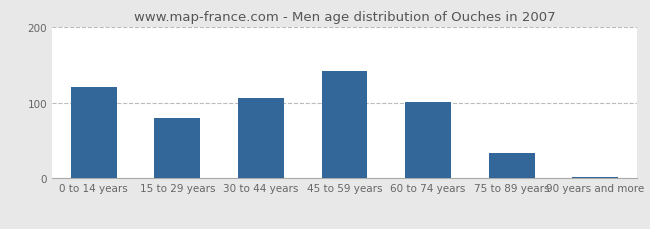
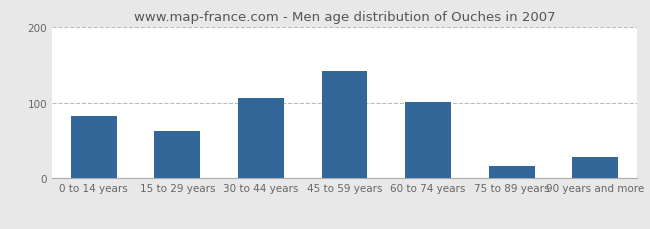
0 to 14 years: 120 -> 82
15 to 29 years: 80 -> 62
75 to 89 years: 33 -> 16
90 years and more: 2 -> 28
